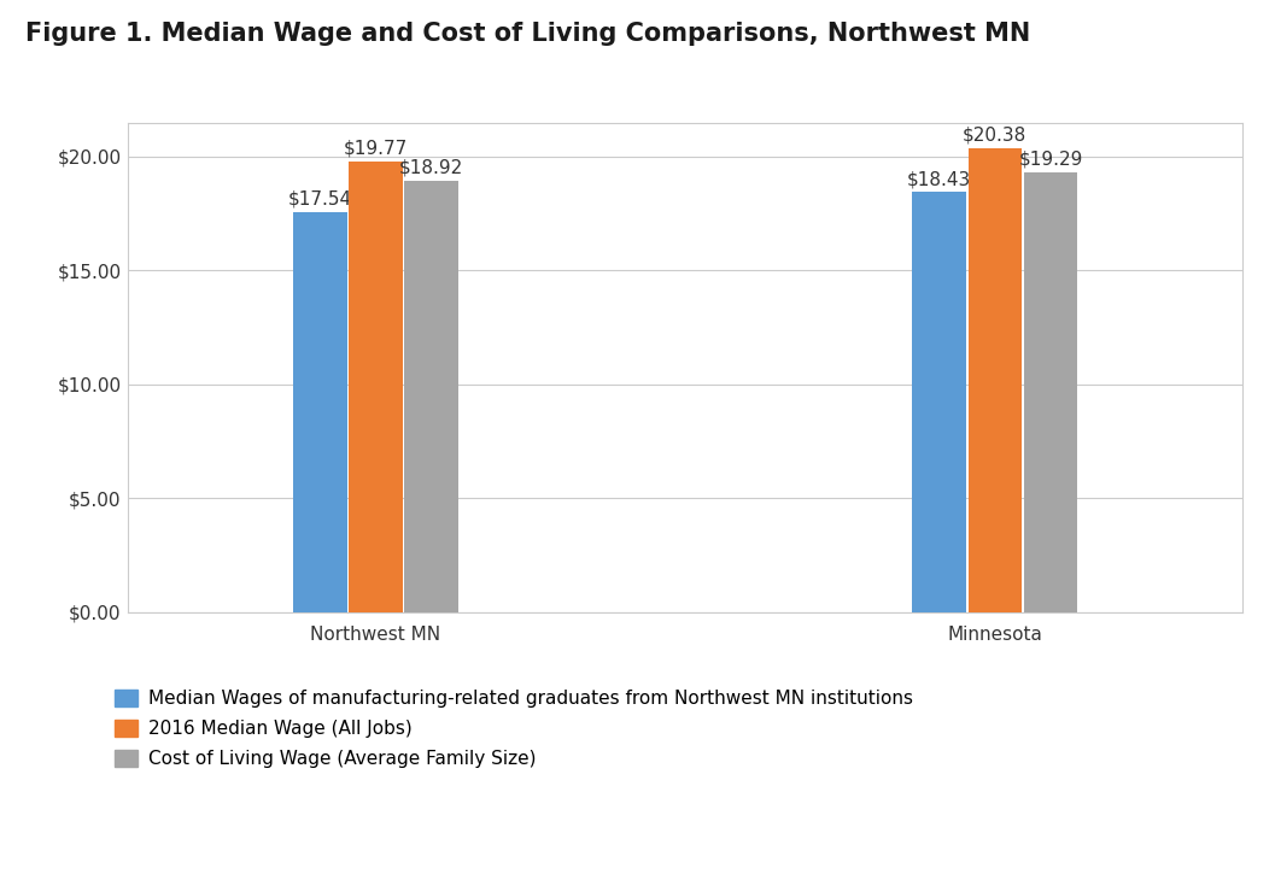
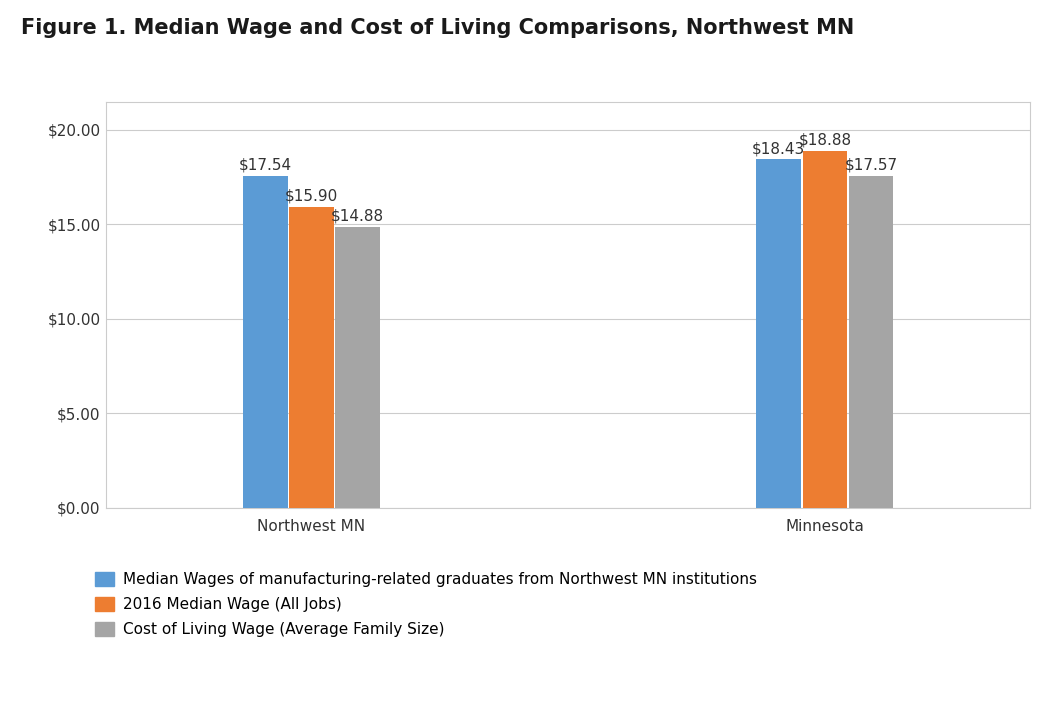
2016 Median Wage (All Jobs)/Northwest MN: $19.77 -> $15.90
Cost of Living Wage (Average Family Size)/Northwest MN: $18.92 -> $14.88
2016 Median Wage (All Jobs)/Minnesota: $20.38 -> $18.88
Cost of Living Wage (Average Family Size)/Minnesota: $19.29 -> $17.57
